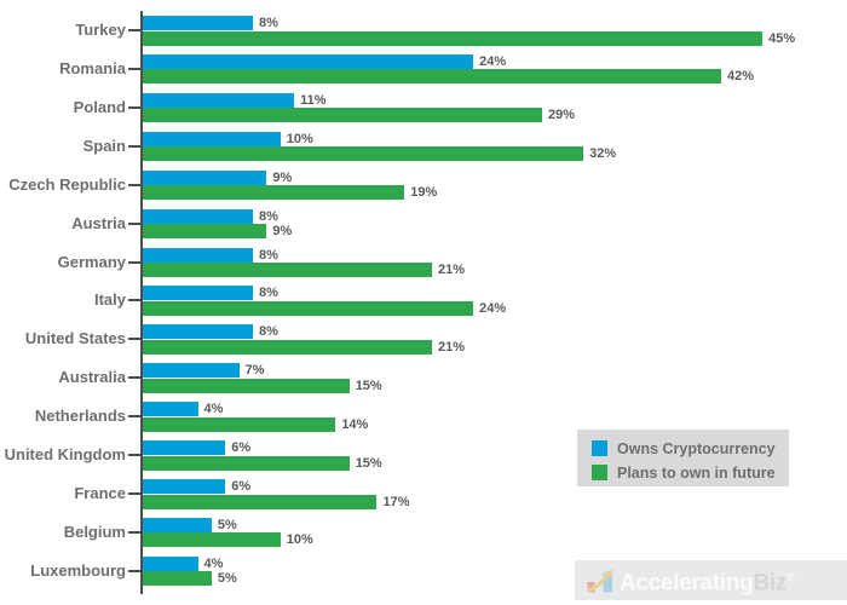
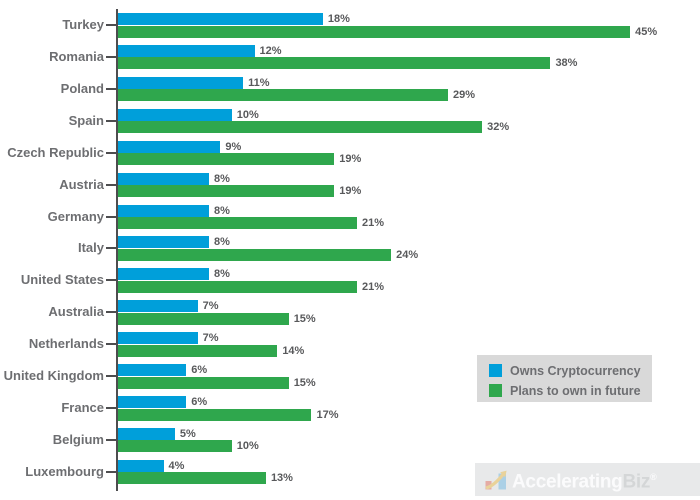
Owns Cryptocurrency/Turkey: 8% -> 18%
Owns Cryptocurrency/Romania: 24% -> 12%
Plans to own in future/Romania: 42% -> 38%
Plans to own in future/Austria: 9% -> 19%
Owns Cryptocurrency/Netherlands: 4% -> 7%
Plans to own in future/Luxembourg: 5% -> 13%
